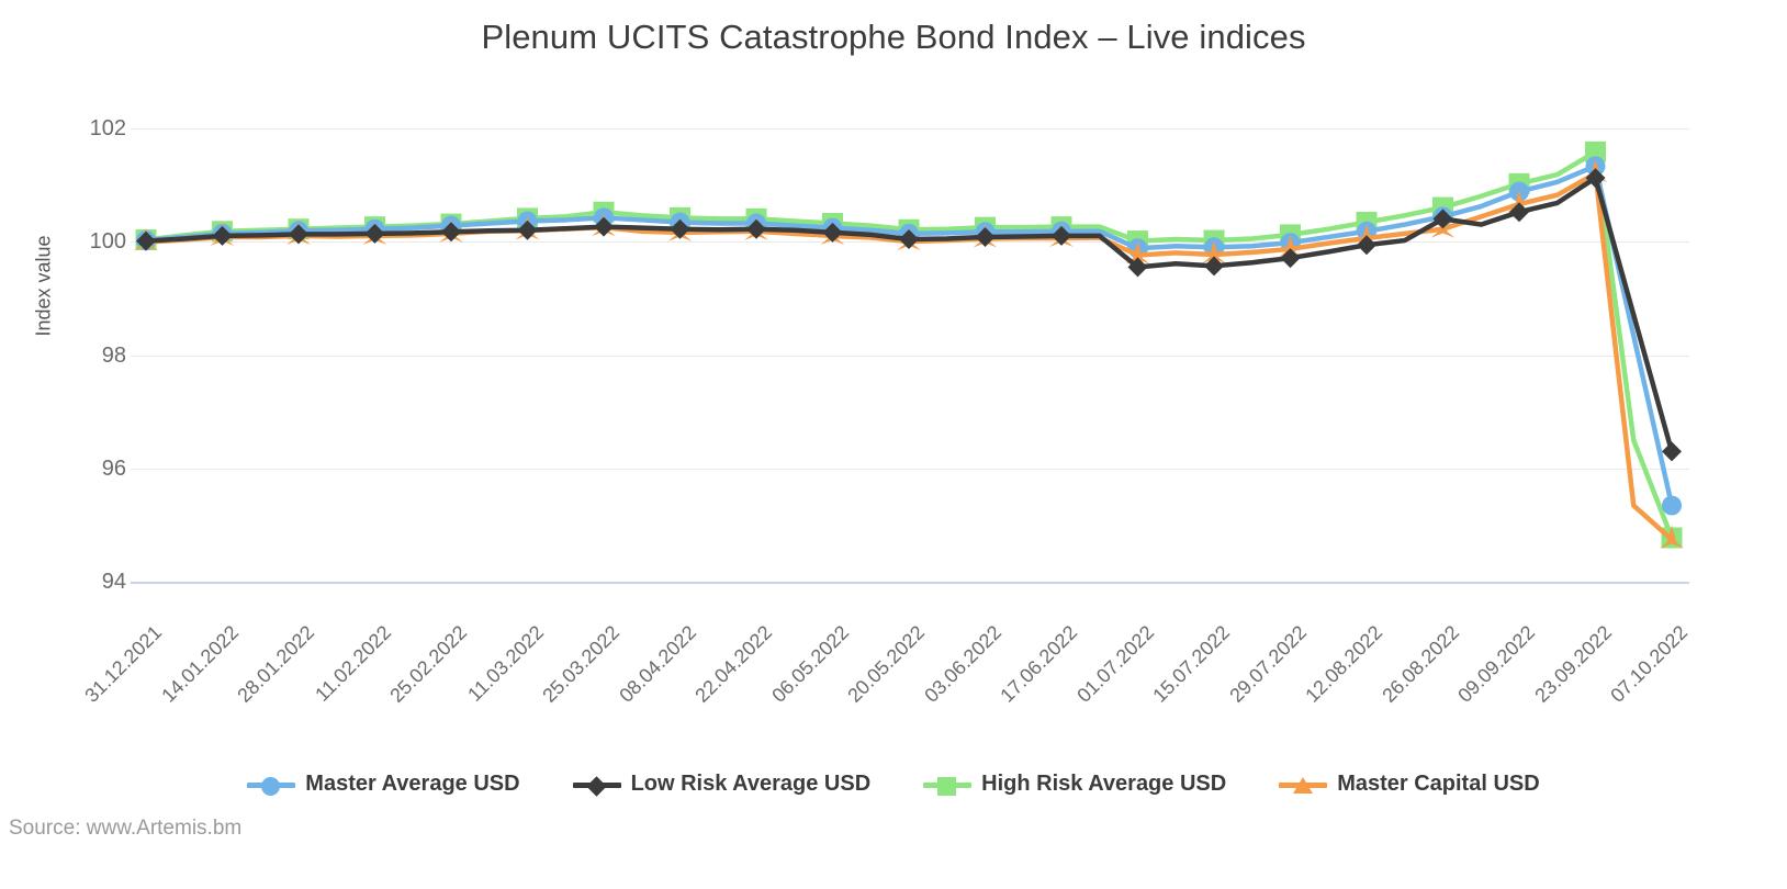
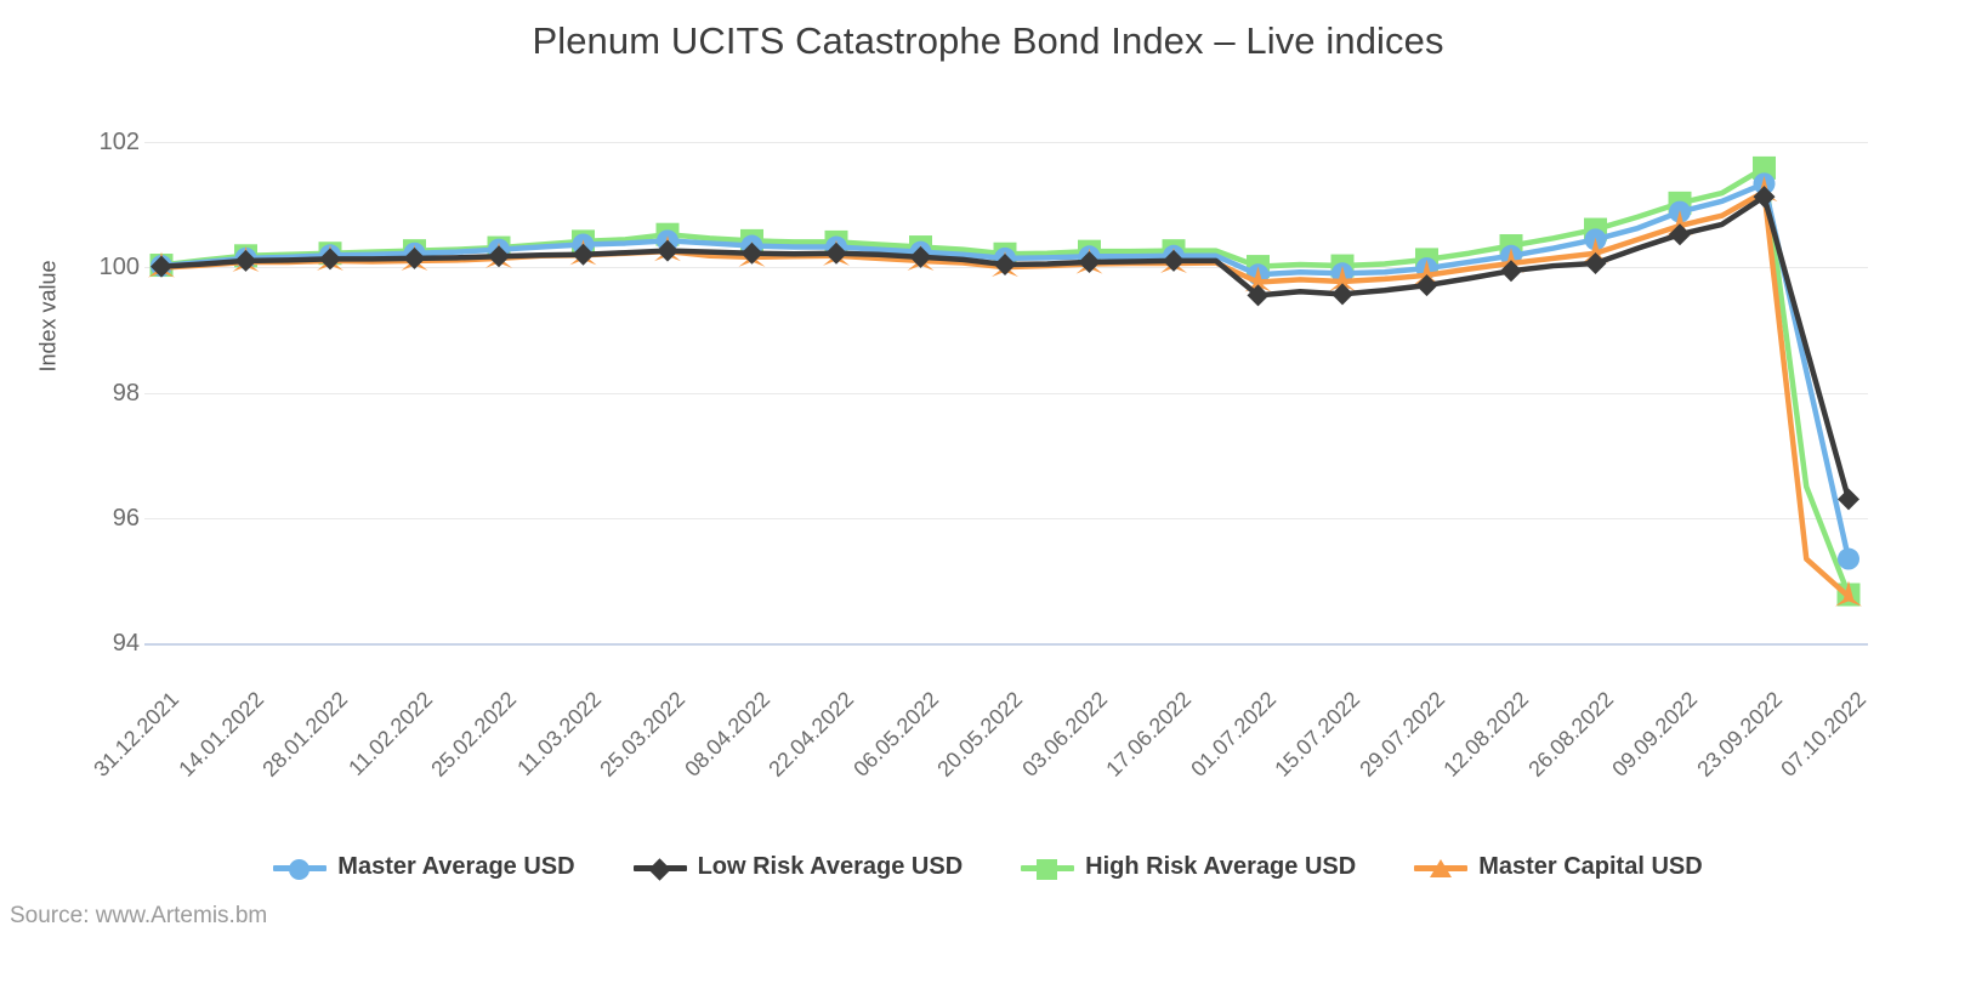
Low Risk Average USD/26.08.2022: 100.4 -> 100.1
